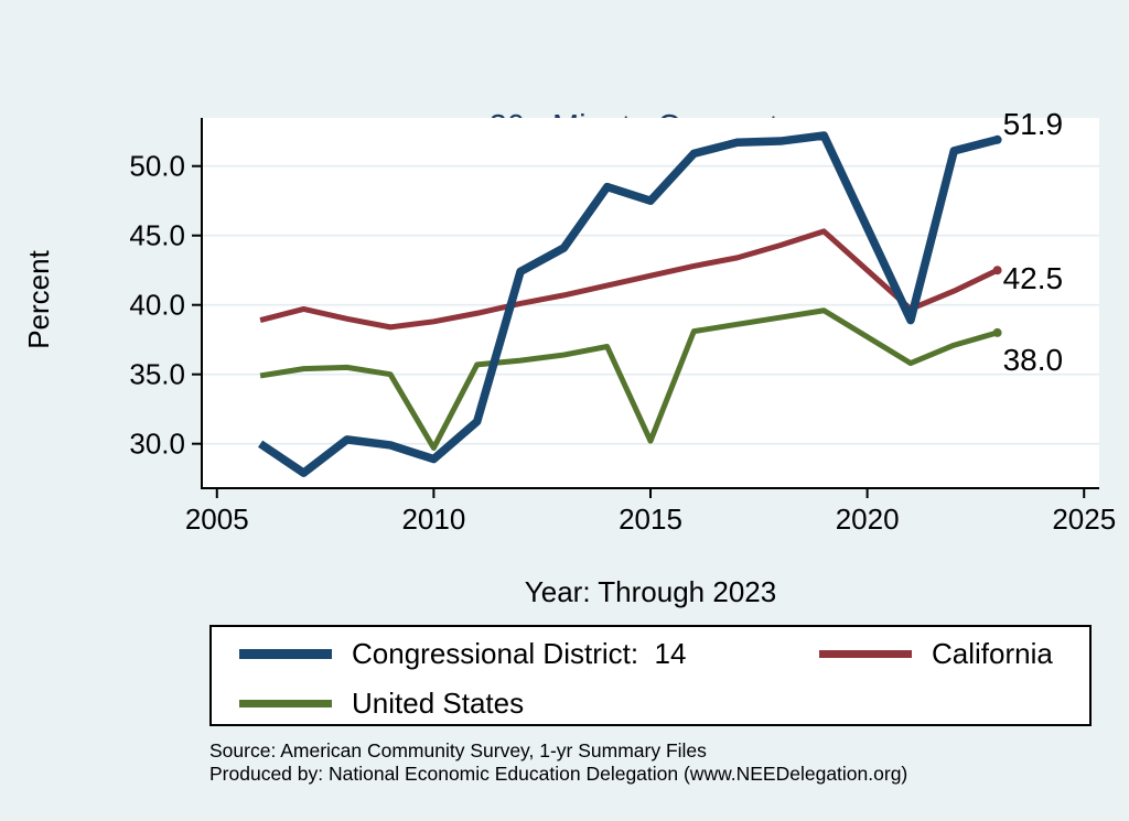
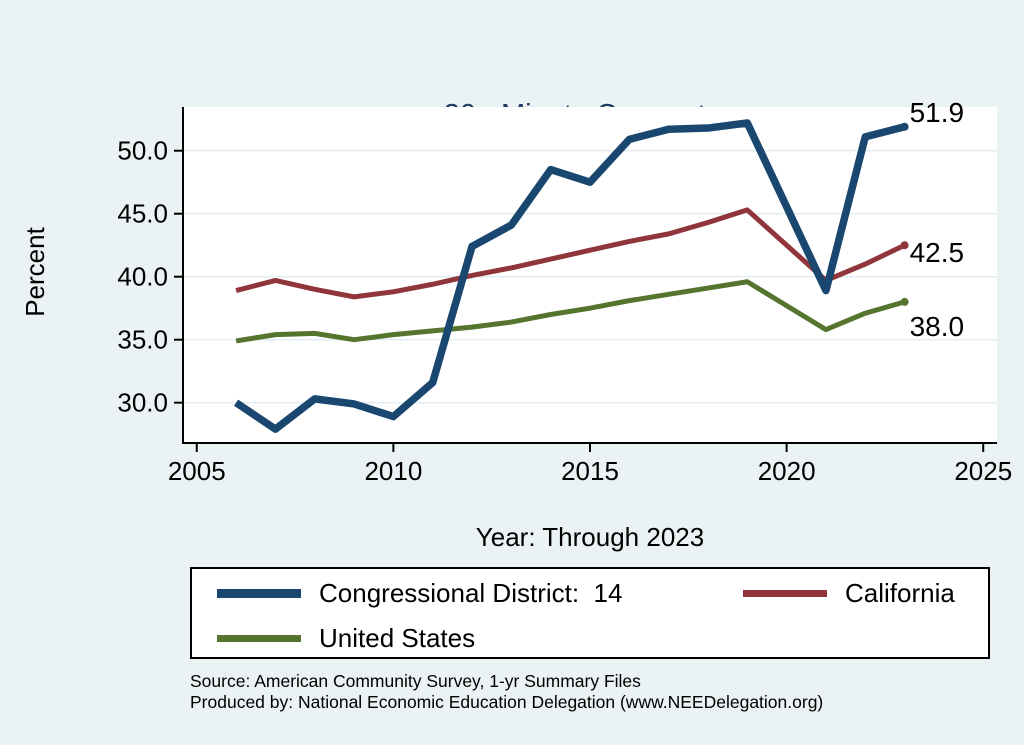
United States/2010: 29.7 -> 35.4
United States/2015: 30.2 -> 37.5
